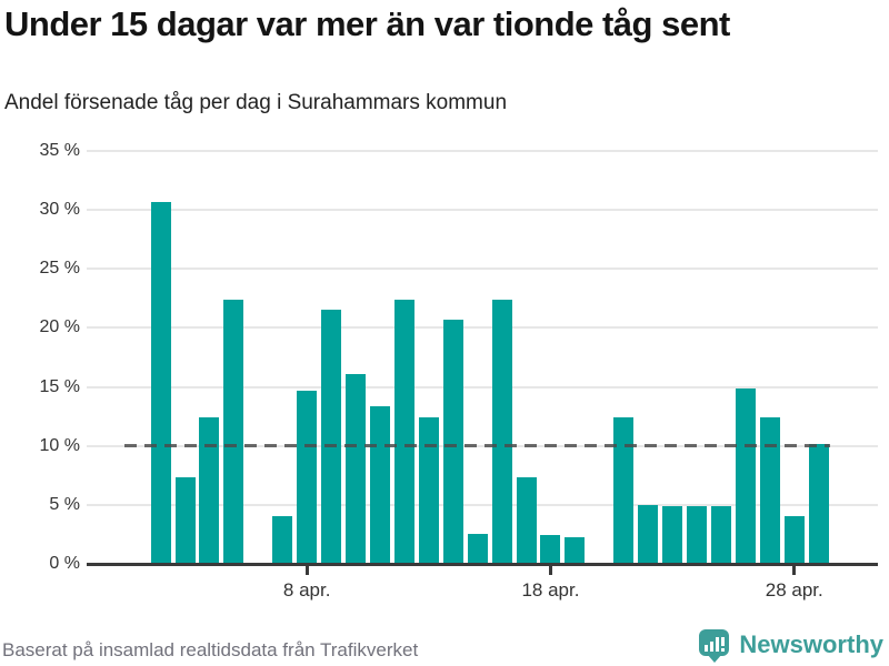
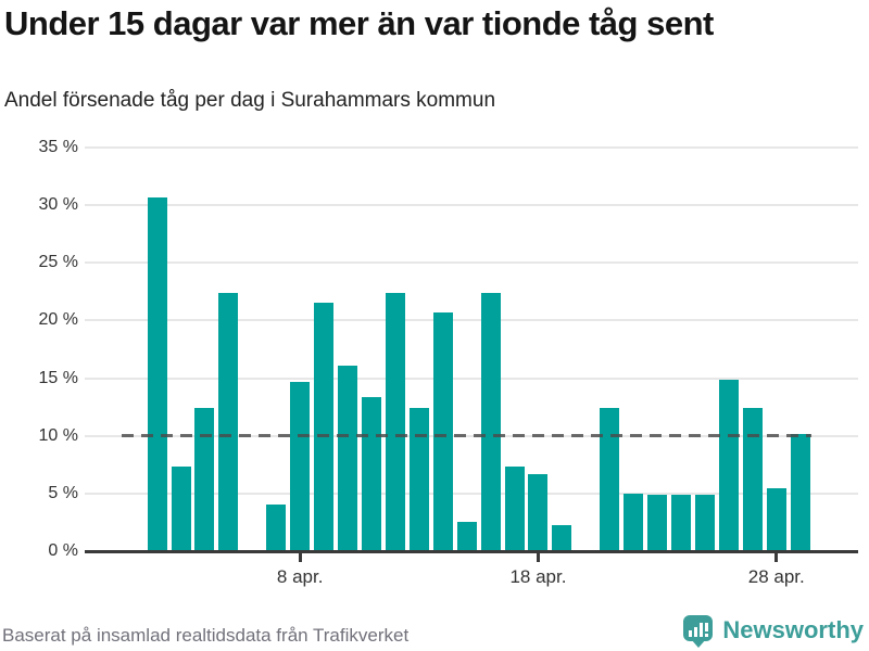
18 apr.: 2.4% -> 6.7%
28 apr.: 4.0% -> 5.5%
